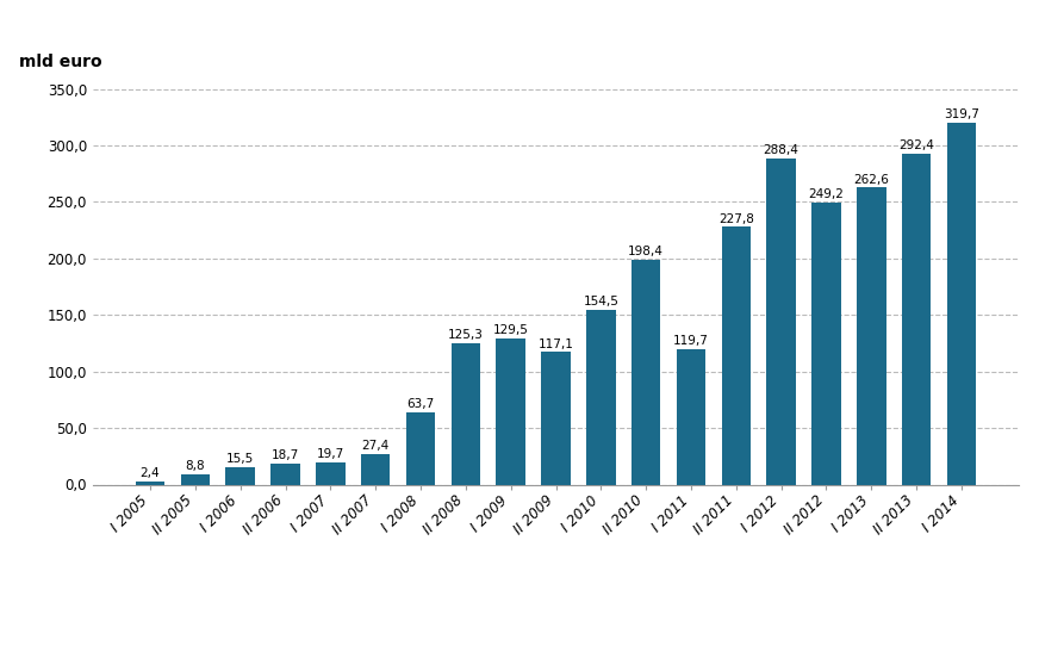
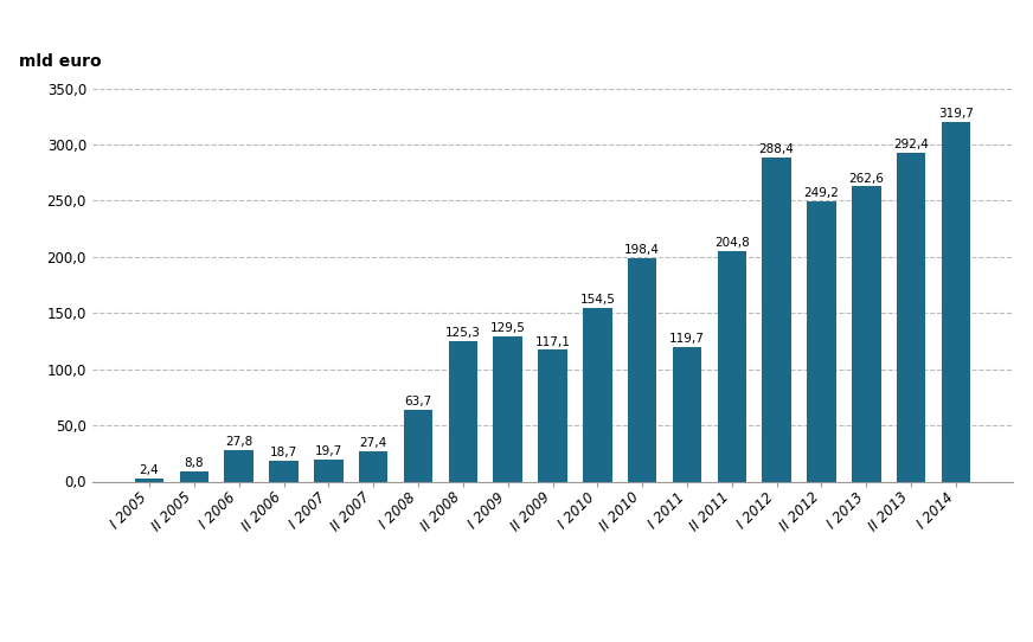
I 2006: 15,5 -> 27,8
II 2011: 227,8 -> 204,8
